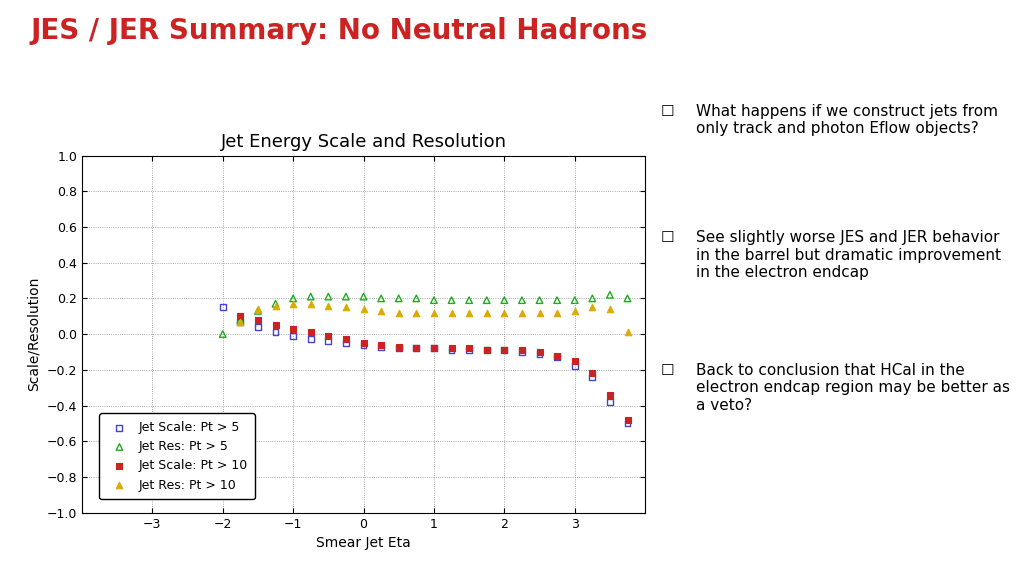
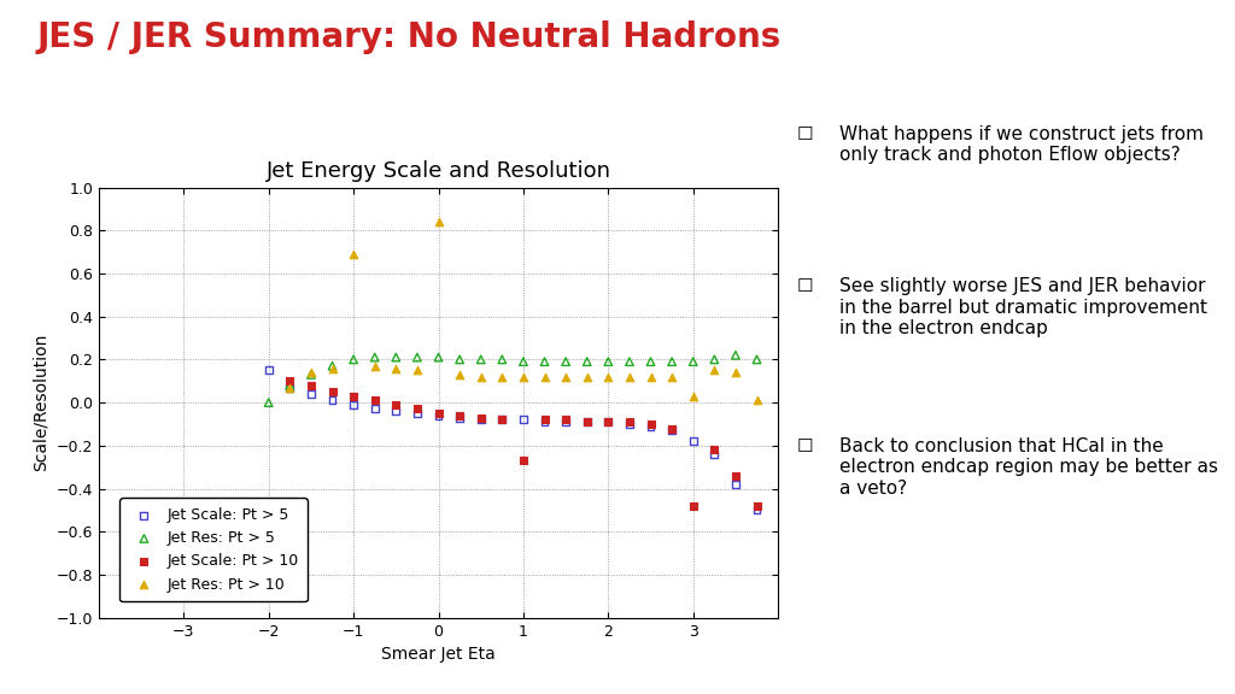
Jet Res: Pt > 10/−1: 0.17 -> 0.69
Jet Res: Pt > 10/0: 0.14 -> 0.84
Jet Scale: Pt > 10/1: -0.08 -> -0.27
Jet Scale: Pt > 10/3: -0.15 -> -0.48
Jet Res: Pt > 10/3: 0.13 -> 0.03
